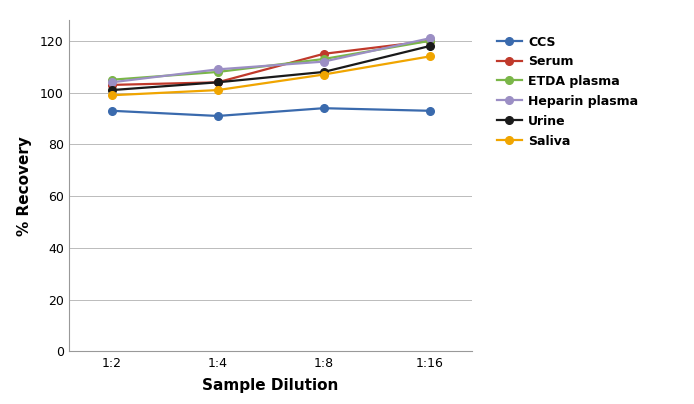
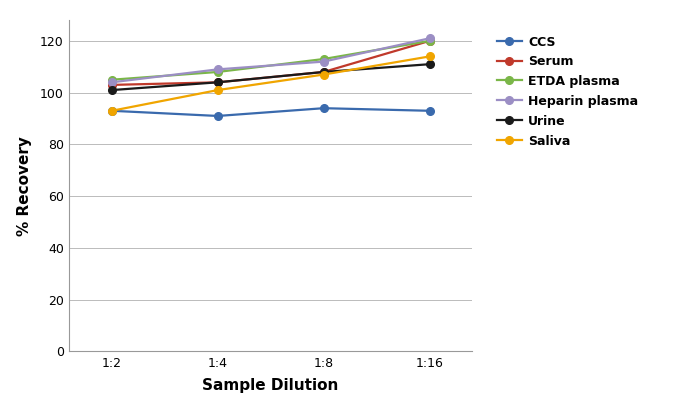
Saliva/1:2: 99 -> 93
Serum/1:8: 115 -> 108
Urine/1:16: 118 -> 111
